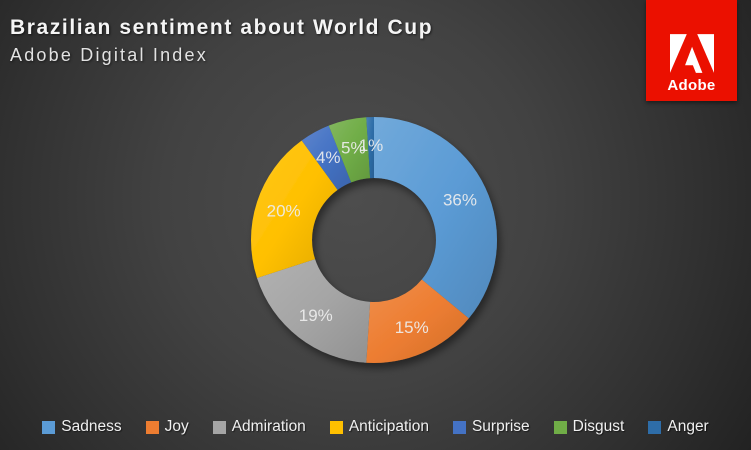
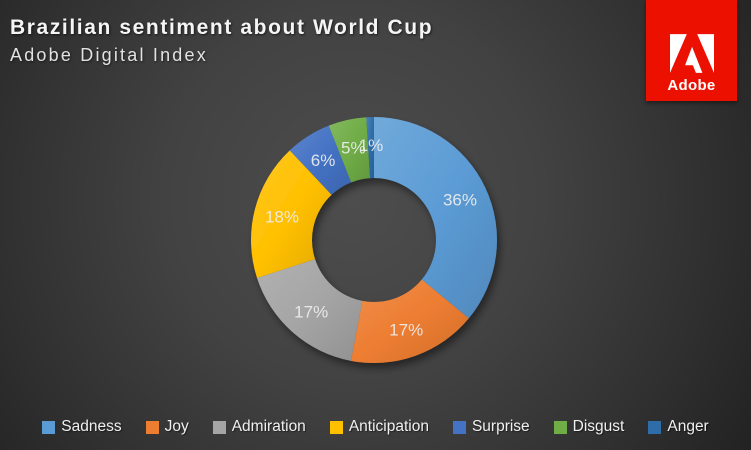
Joy: 15% -> 17%
Admiration: 19% -> 17%
Anticipation: 20% -> 18%
Surprise: 4% -> 6%
